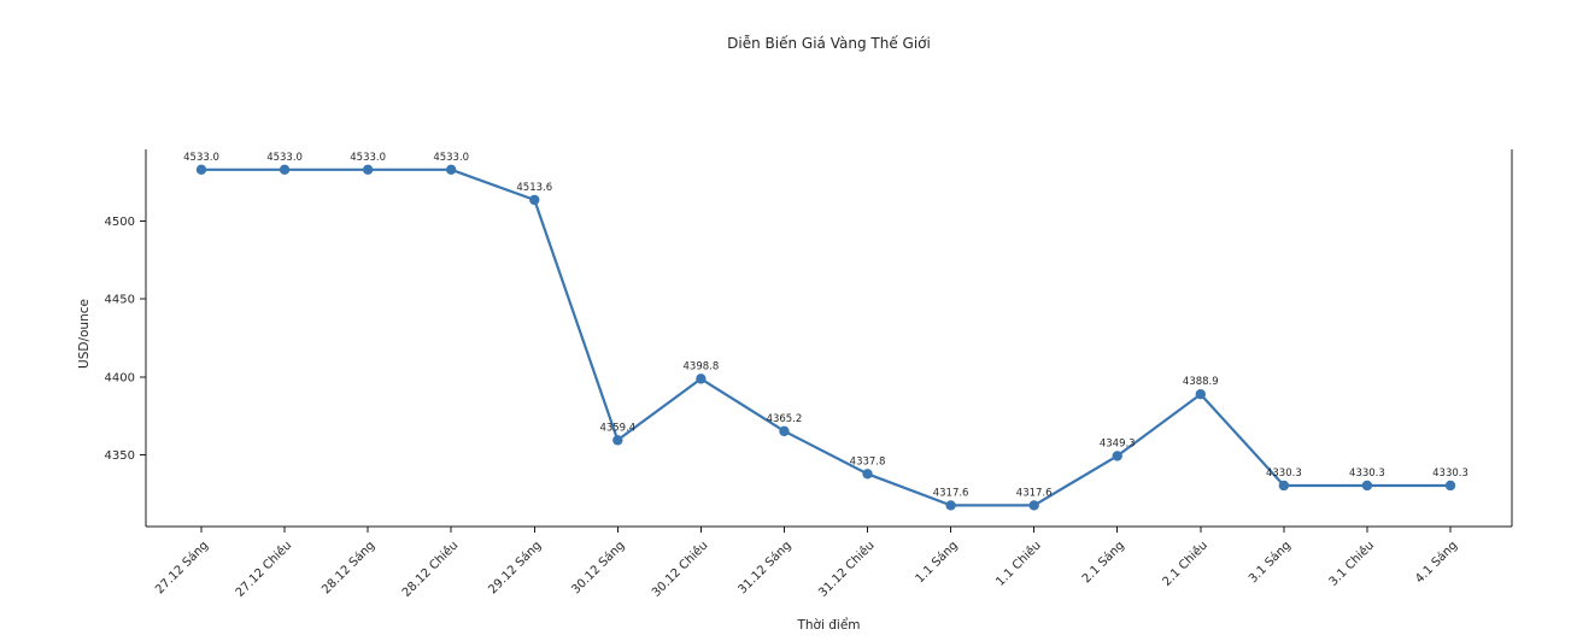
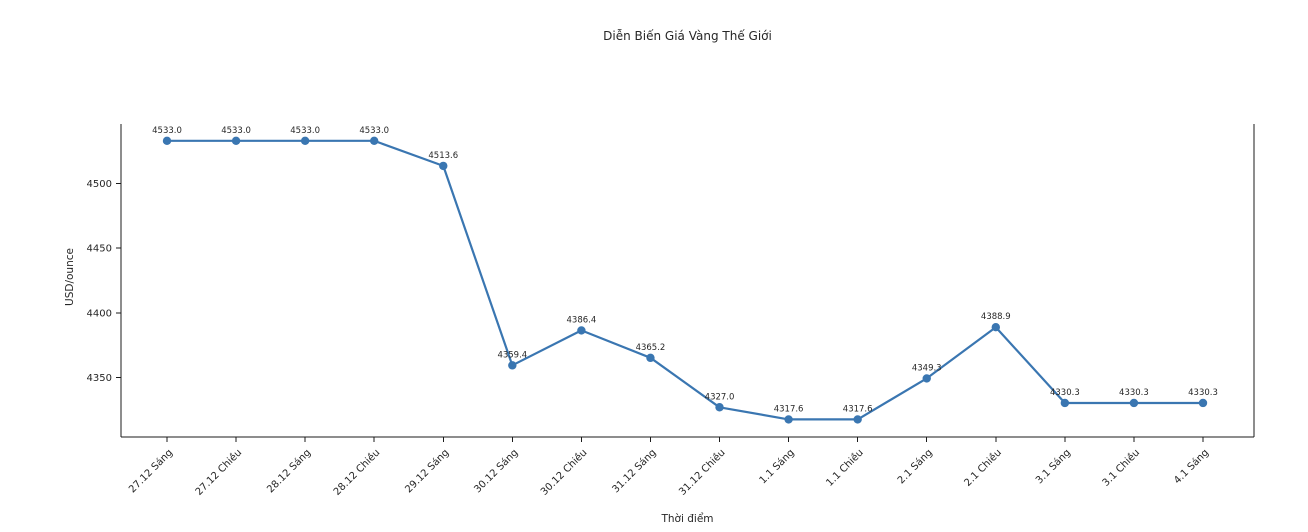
30.12 Chiều: 4398.8 -> 4386.4
31.12 Chiều: 4337.8 -> 4327.0
